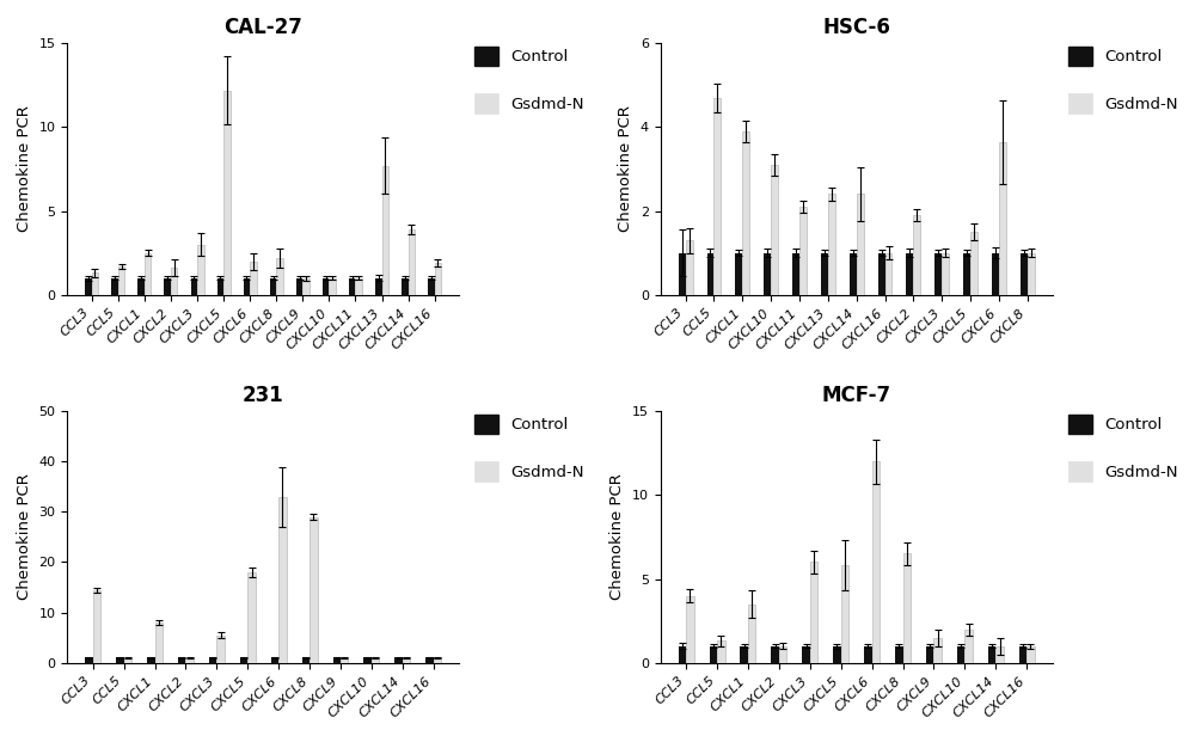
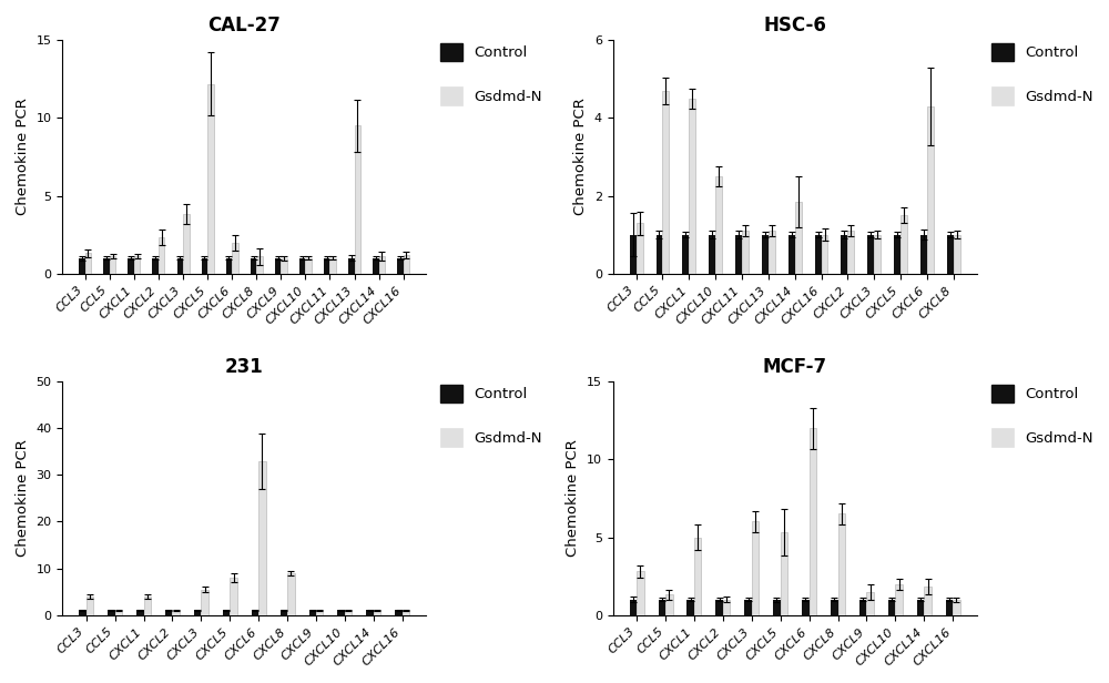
CAL-27/Gsdmd-N/CCL5: 1.7 -> 1.1
CAL-27/Gsdmd-N/CXCL1: 2.5 -> 1.1
CAL-27/Gsdmd-N/CXCL2: 1.6 -> 2.3
CAL-27/Gsdmd-N/CXCL3: 3.0 -> 3.8
CAL-27/Gsdmd-N/CXCL8: 2.2 -> 1.1
CAL-27/Gsdmd-N/CXCL13: 7.7 -> 9.5
CAL-27/Gsdmd-N/CXCL14: 3.9 -> 1.1
CAL-27/Gsdmd-N/CXCL16: 1.9 -> 1.2
HSC-6/Gsdmd-N/CXCL1: 3.90 -> 4.50
HSC-6/Gsdmd-N/CXCL10: 3.10 -> 2.50
HSC-6/Gsdmd-N/CXCL11: 2.10 -> 1.10
HSC-6/Gsdmd-N/CXCL13: 2.40 -> 1.10
HSC-6/Gsdmd-N/CXCL14: 2.40 -> 1.85
HSC-6/Gsdmd-N/CXCL2: 1.90 -> 1.10
HSC-6/Gsdmd-N/CXCL6: 3.65 -> 4.30
231/Gsdmd-N/CCL3: 14.5 -> 4.0
231/Gsdmd-N/CXCL1: 8.0 -> 4.0
231/Gsdmd-N/CXCL5: 18.0 -> 8.0
231/Gsdmd-N/CXCL8: 29.0 -> 9.0
MCF-7/Gsdmd-N/CCL3: 4.0 -> 2.8
MCF-7/Gsdmd-N/CXCL1: 3.5 -> 5.0
MCF-7/Gsdmd-N/CXCL5: 5.8 -> 5.3
MCF-7/Gsdmd-N/CXCL14: 1.0 -> 1.8
